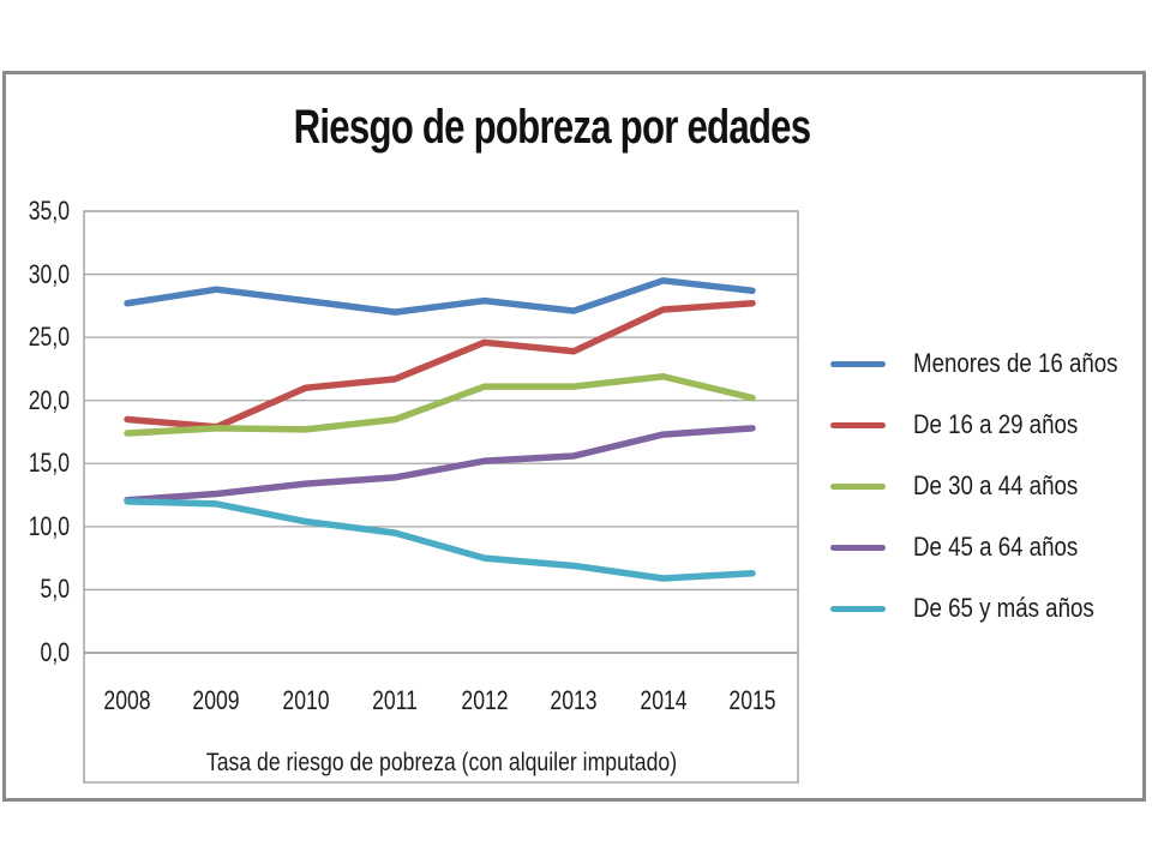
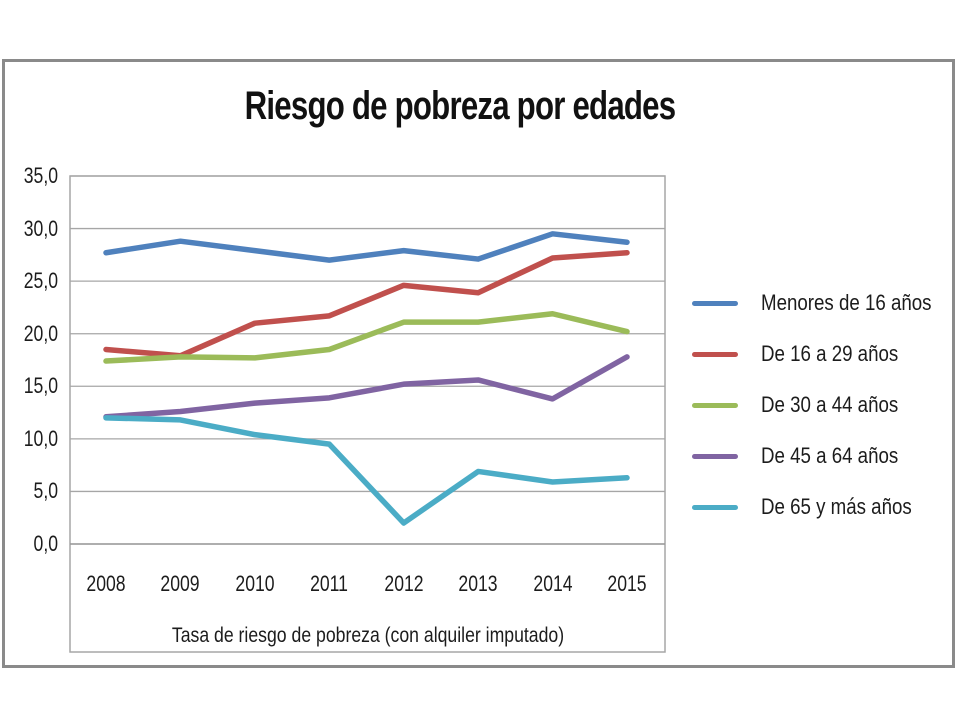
De 65 y más años/2012: 7,5 -> 2,0
De 45 a 64 años/2014: 17,3 -> 13,8
